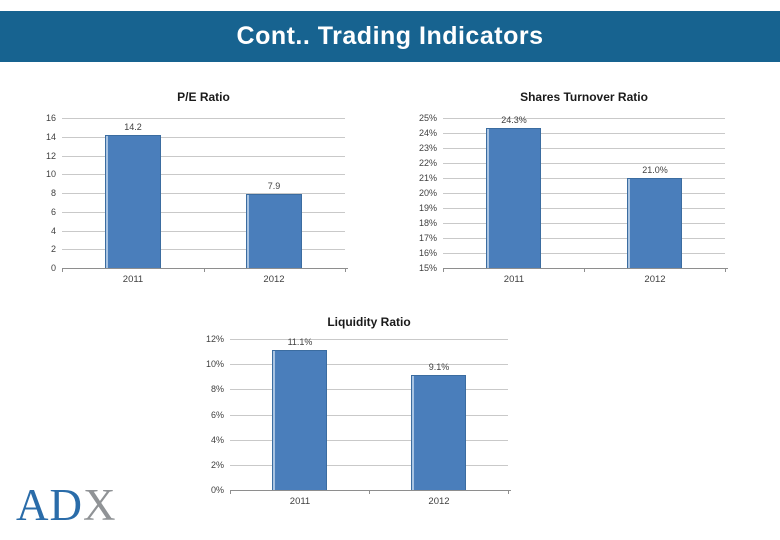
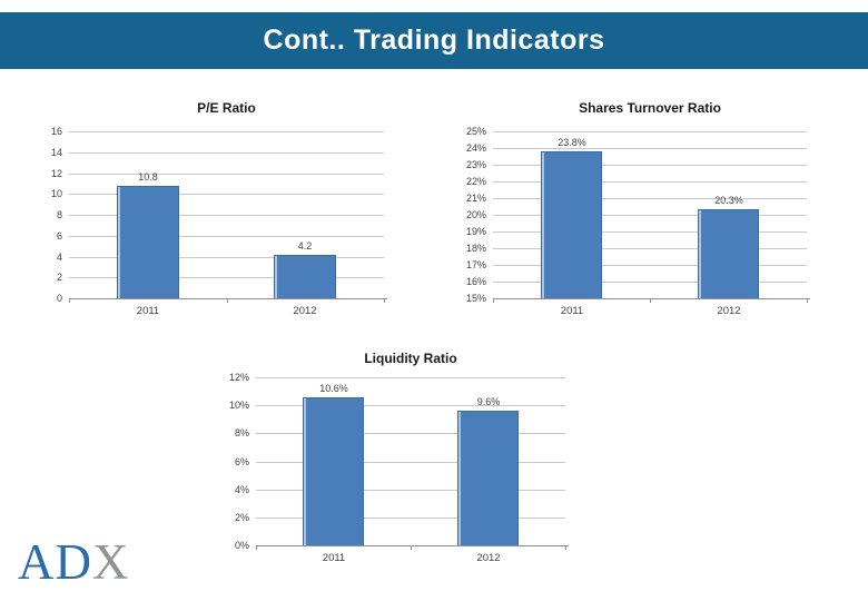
P/E Ratio/2011: 14.2 -> 10.8
P/E Ratio/2012: 7.9 -> 4.2
Shares Turnover Ratio/2011: 24.3% -> 23.8%
Shares Turnover Ratio/2012: 21.0% -> 20.3%
Liquidity Ratio/2011: 11.1% -> 10.6%
Liquidity Ratio/2012: 9.1% -> 9.6%
